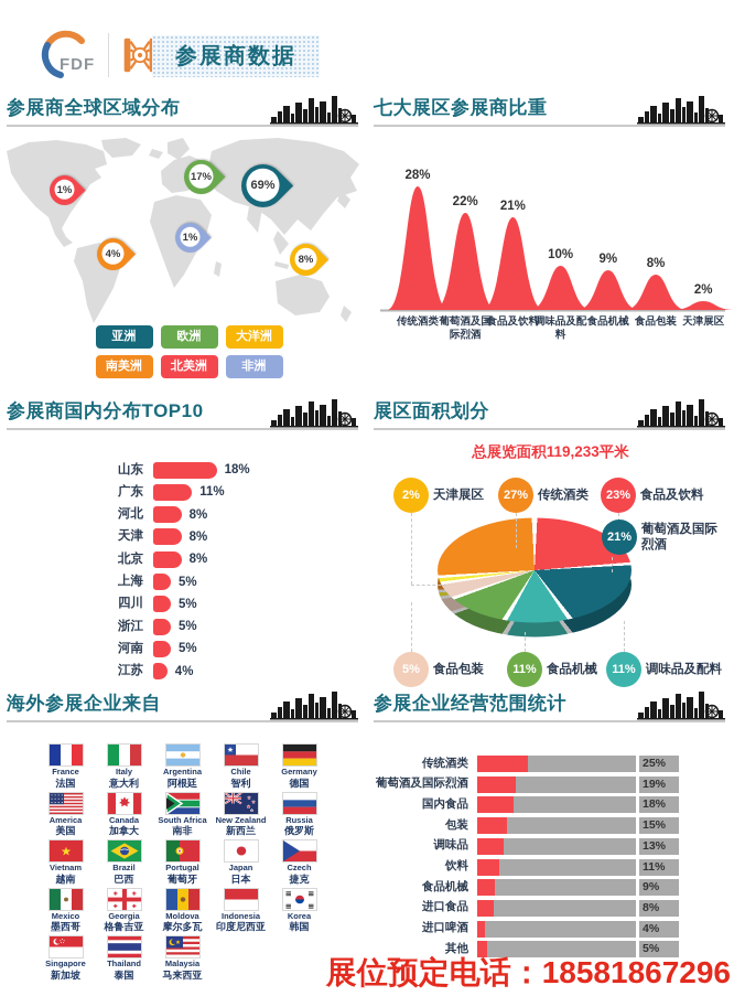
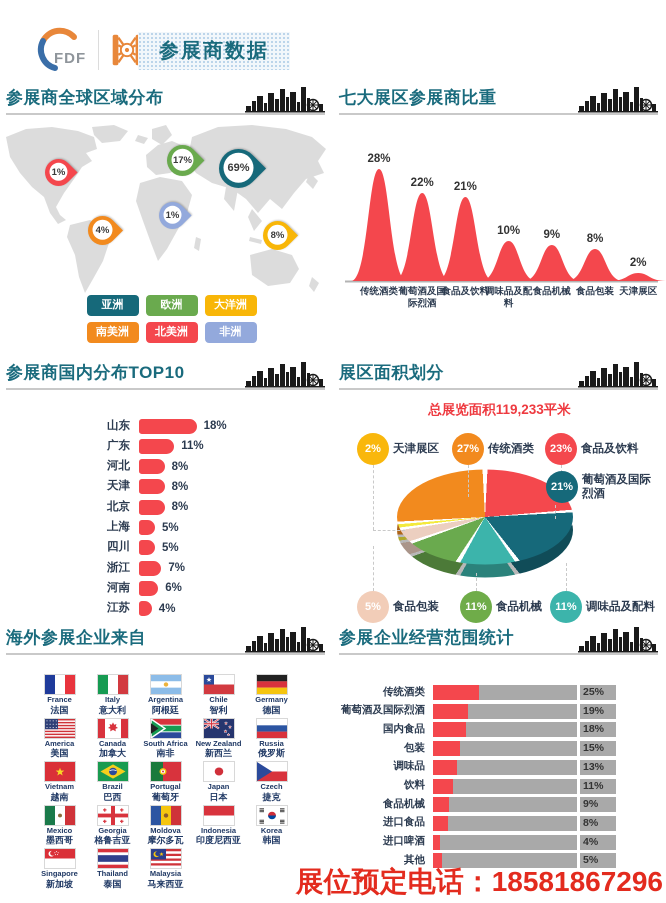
参展商国内分布TOP10/浙江: 5% -> 7%
参展商国内分布TOP10/河南: 5% -> 6%
